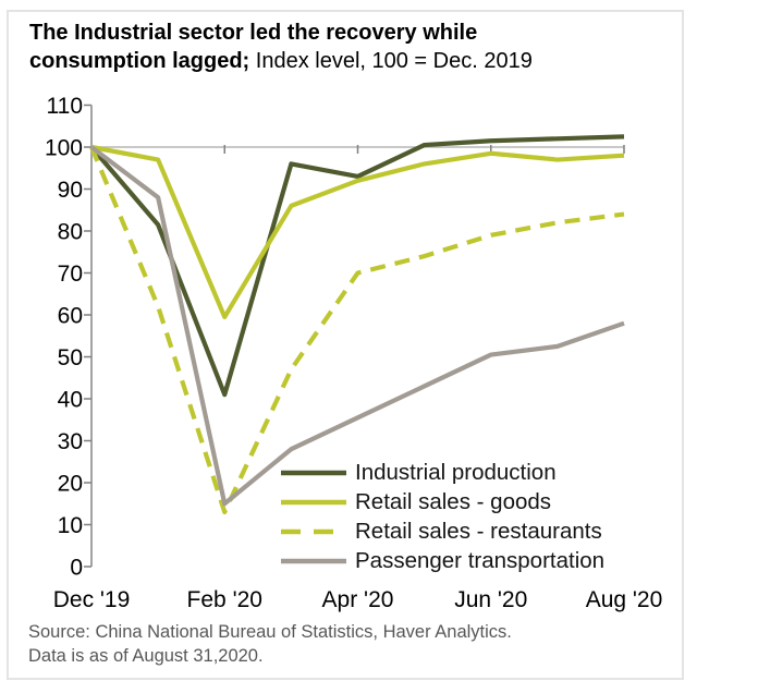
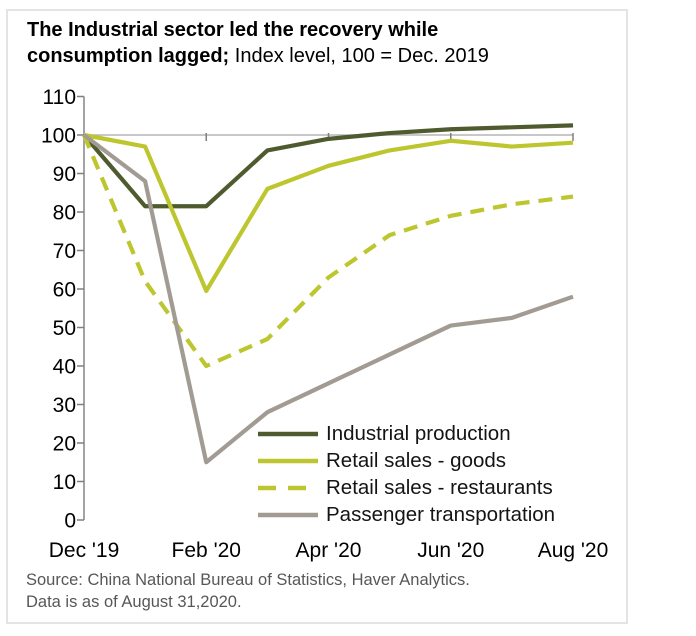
Industrial production/Feb '20: 41 -> 82
Retail sales - restaurants/Feb '20: 13 -> 40
Industrial production/Apr '20: 93 -> 99
Retail sales - restaurants/Apr '20: 70 -> 63
